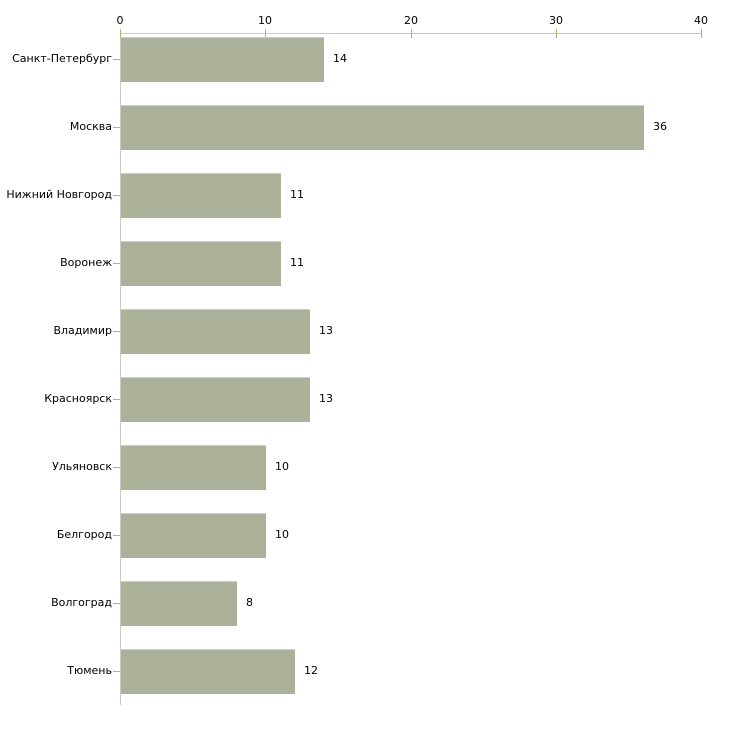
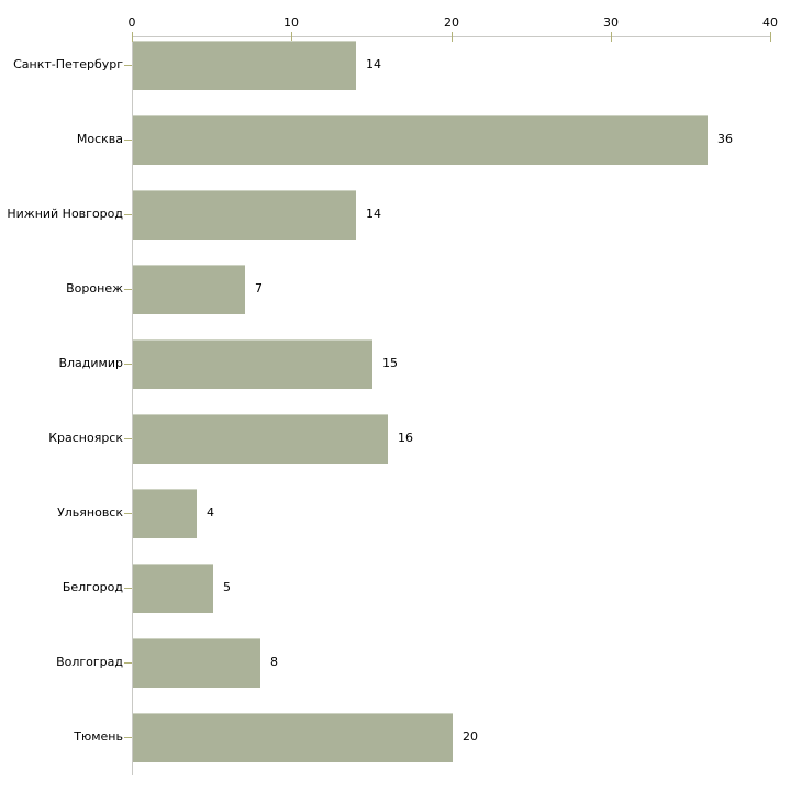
Нижний Новгород: 11 -> 14
Воронеж: 11 -> 7
Владимир: 13 -> 15
Красноярск: 13 -> 16
Ульяновск: 10 -> 4
Белгород: 10 -> 5
Тюмень: 12 -> 20
